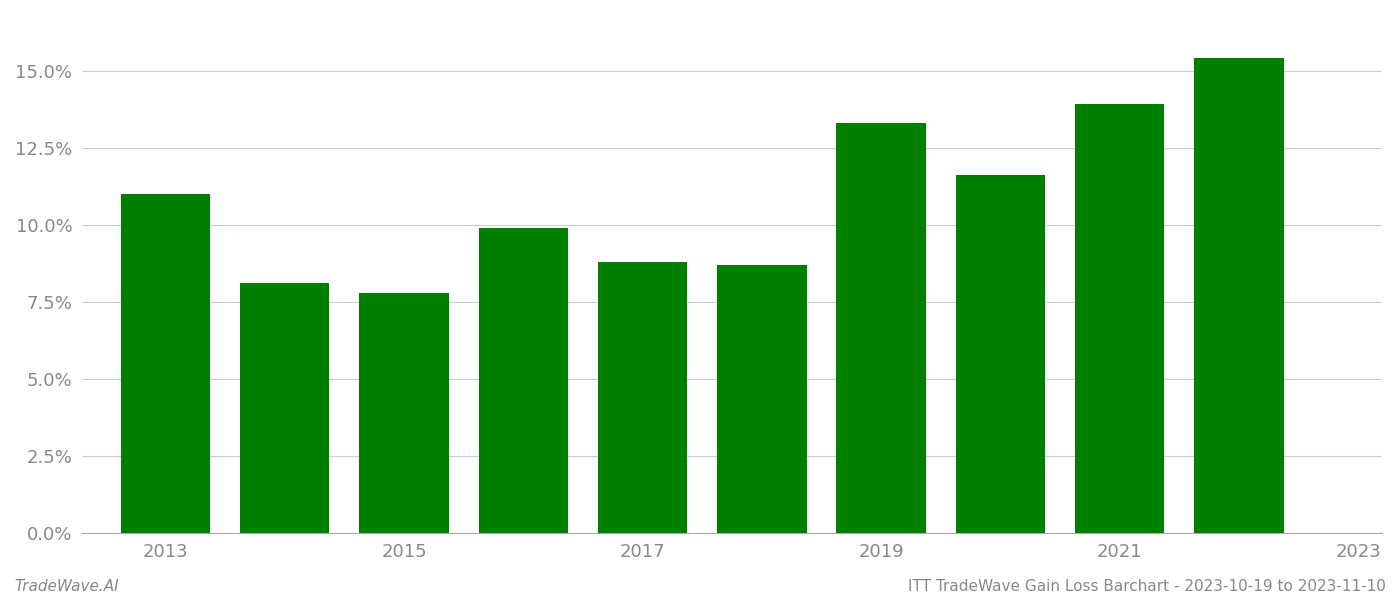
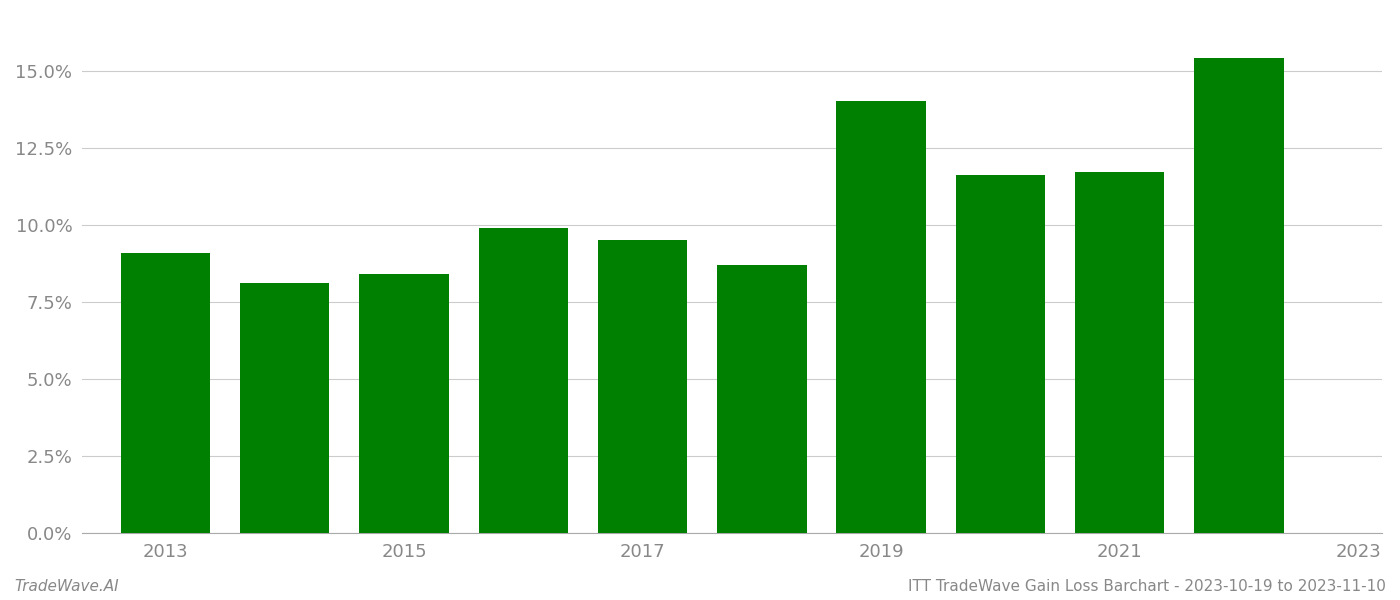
2013: 11.0% -> 9.1%
2015: 7.8% -> 8.4%
2017: 8.8% -> 9.5%
2019: 13.3% -> 14.0%
2021: 13.9% -> 11.7%
